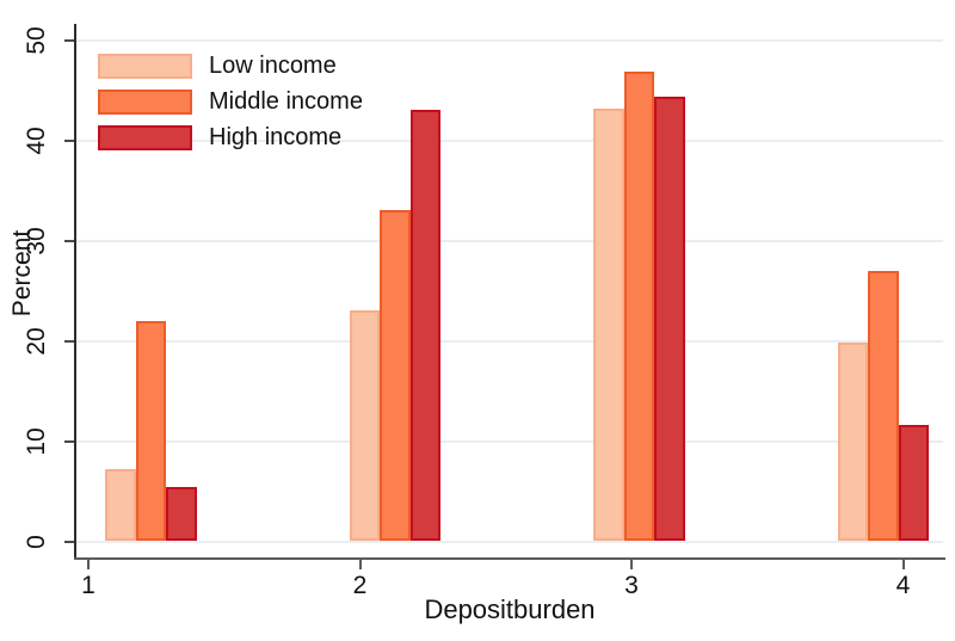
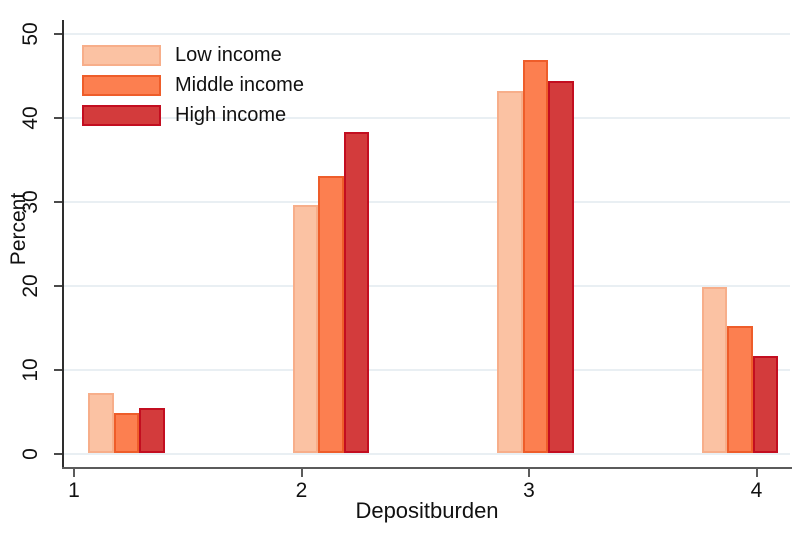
Middle income/1: 22 -> 5
Low income/2: 23 -> 30
High income/2: 43 -> 38
Middle income/4: 27 -> 15
